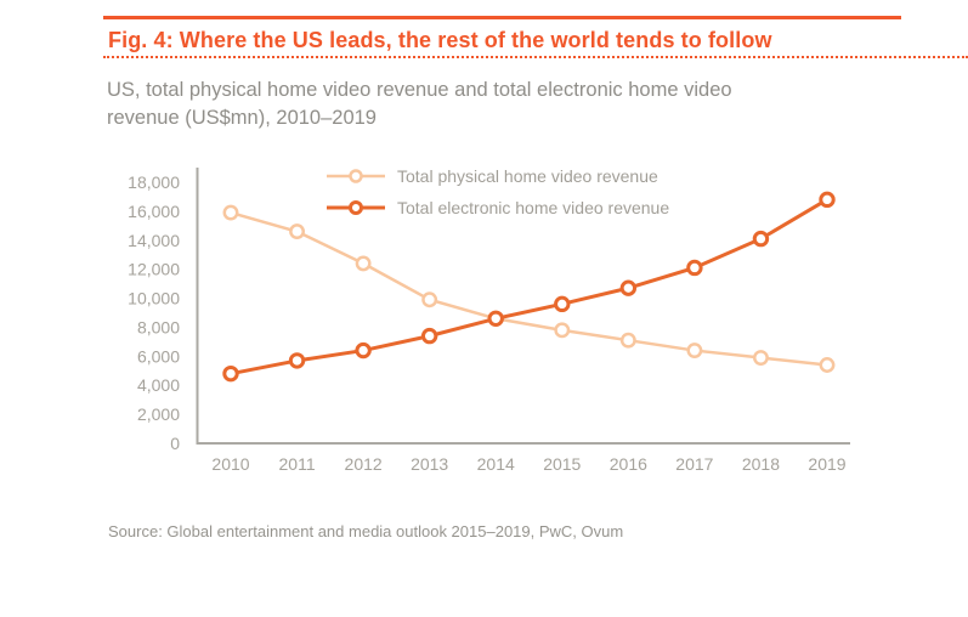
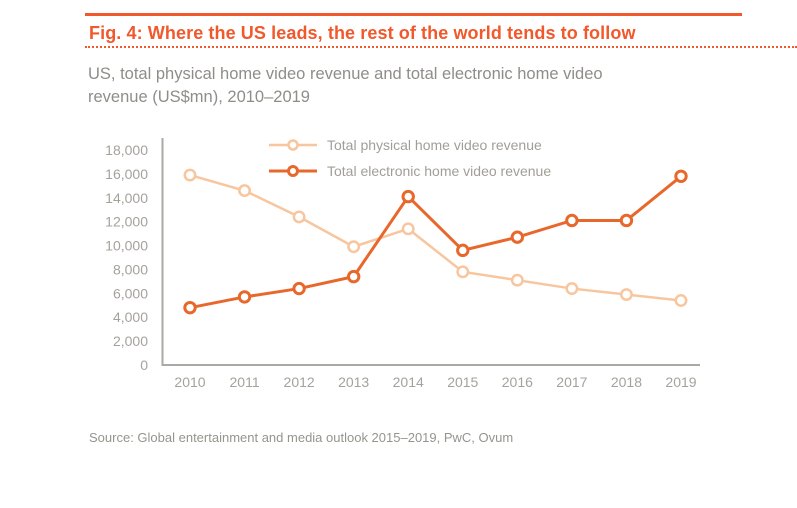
Total physical home video revenue/2014: 8600 -> 11400
Total electronic home video revenue/2014: 8600 -> 14100
Total electronic home video revenue/2018: 14100 -> 12100
Total electronic home video revenue/2019: 16800 -> 15800
